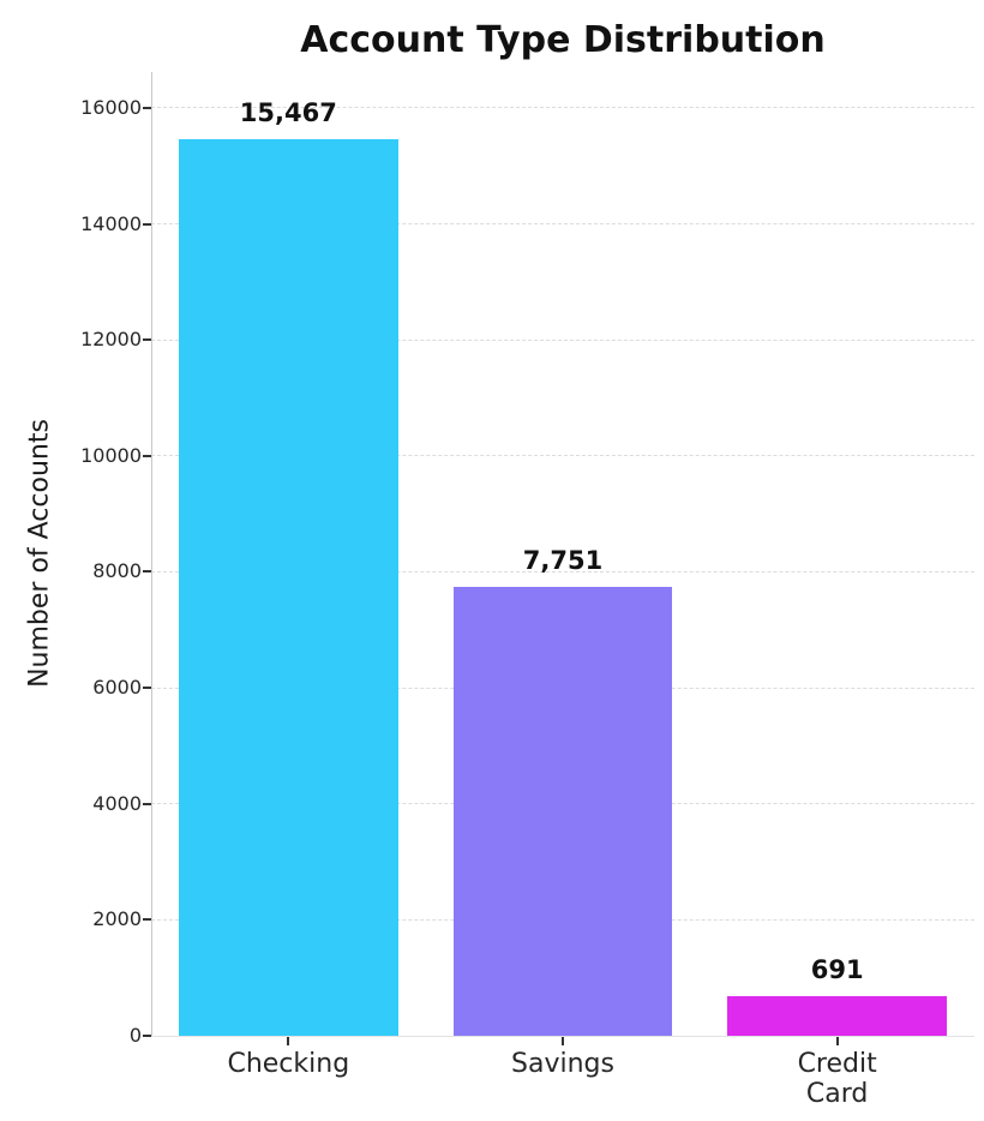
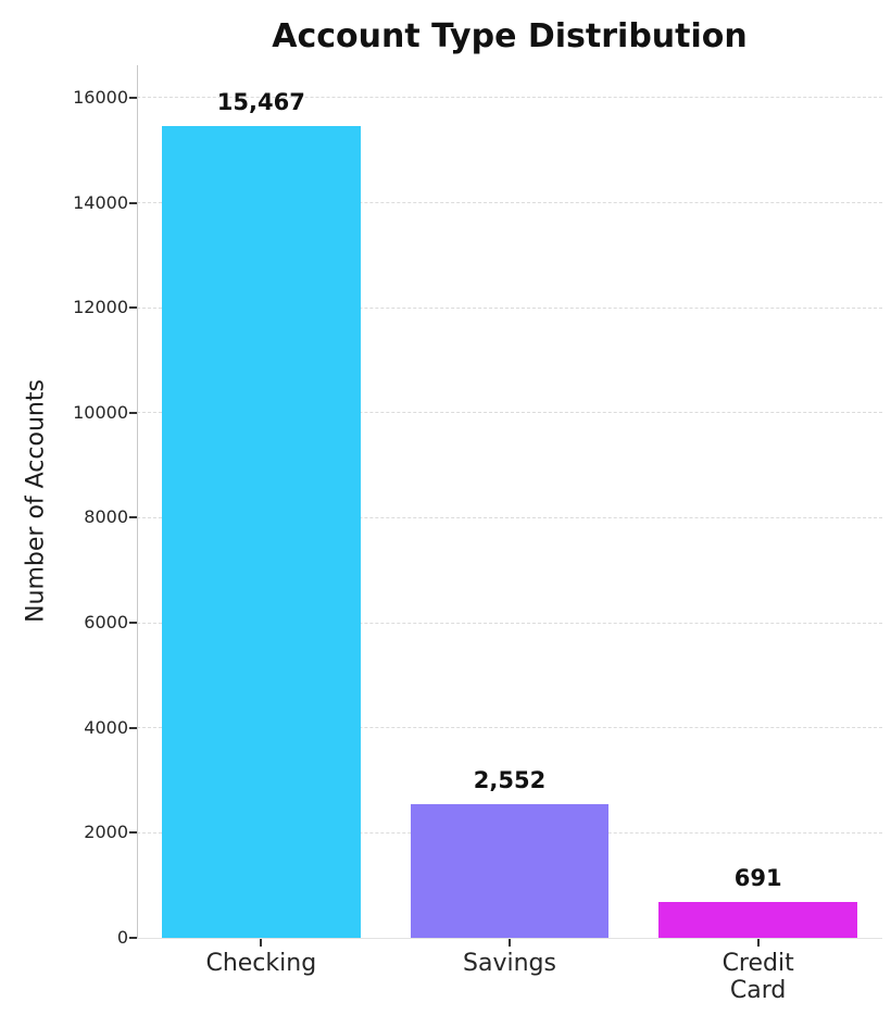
Savings: 7,751 -> 2,552
